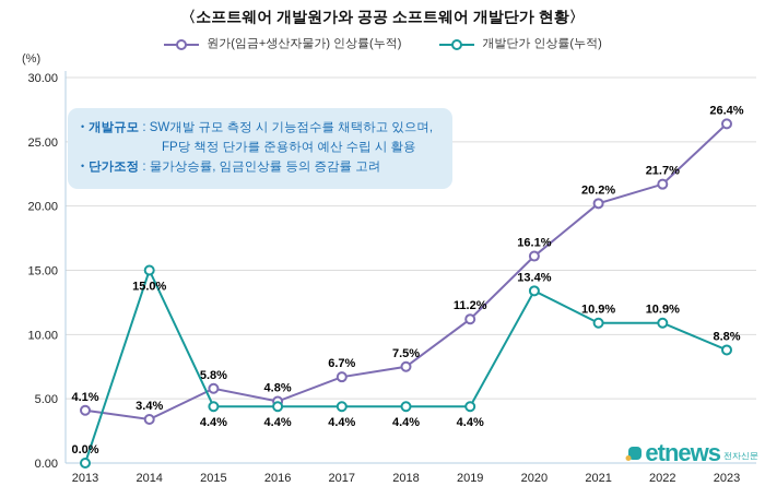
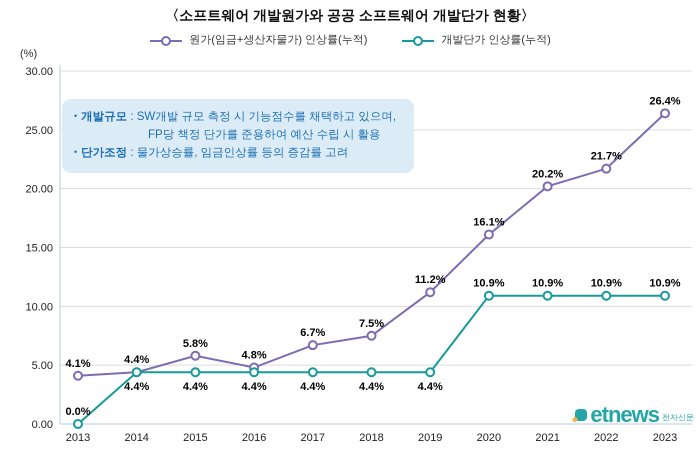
원가(임금+생산자물가) 인상률(누적)/2014: 3.4% -> 4.4%
개발단가 인상률(누적)/2014: 15.0% -> 4.4%
개발단가 인상률(누적)/2020: 13.4% -> 10.9%
개발단가 인상률(누적)/2023: 8.8% -> 10.9%
